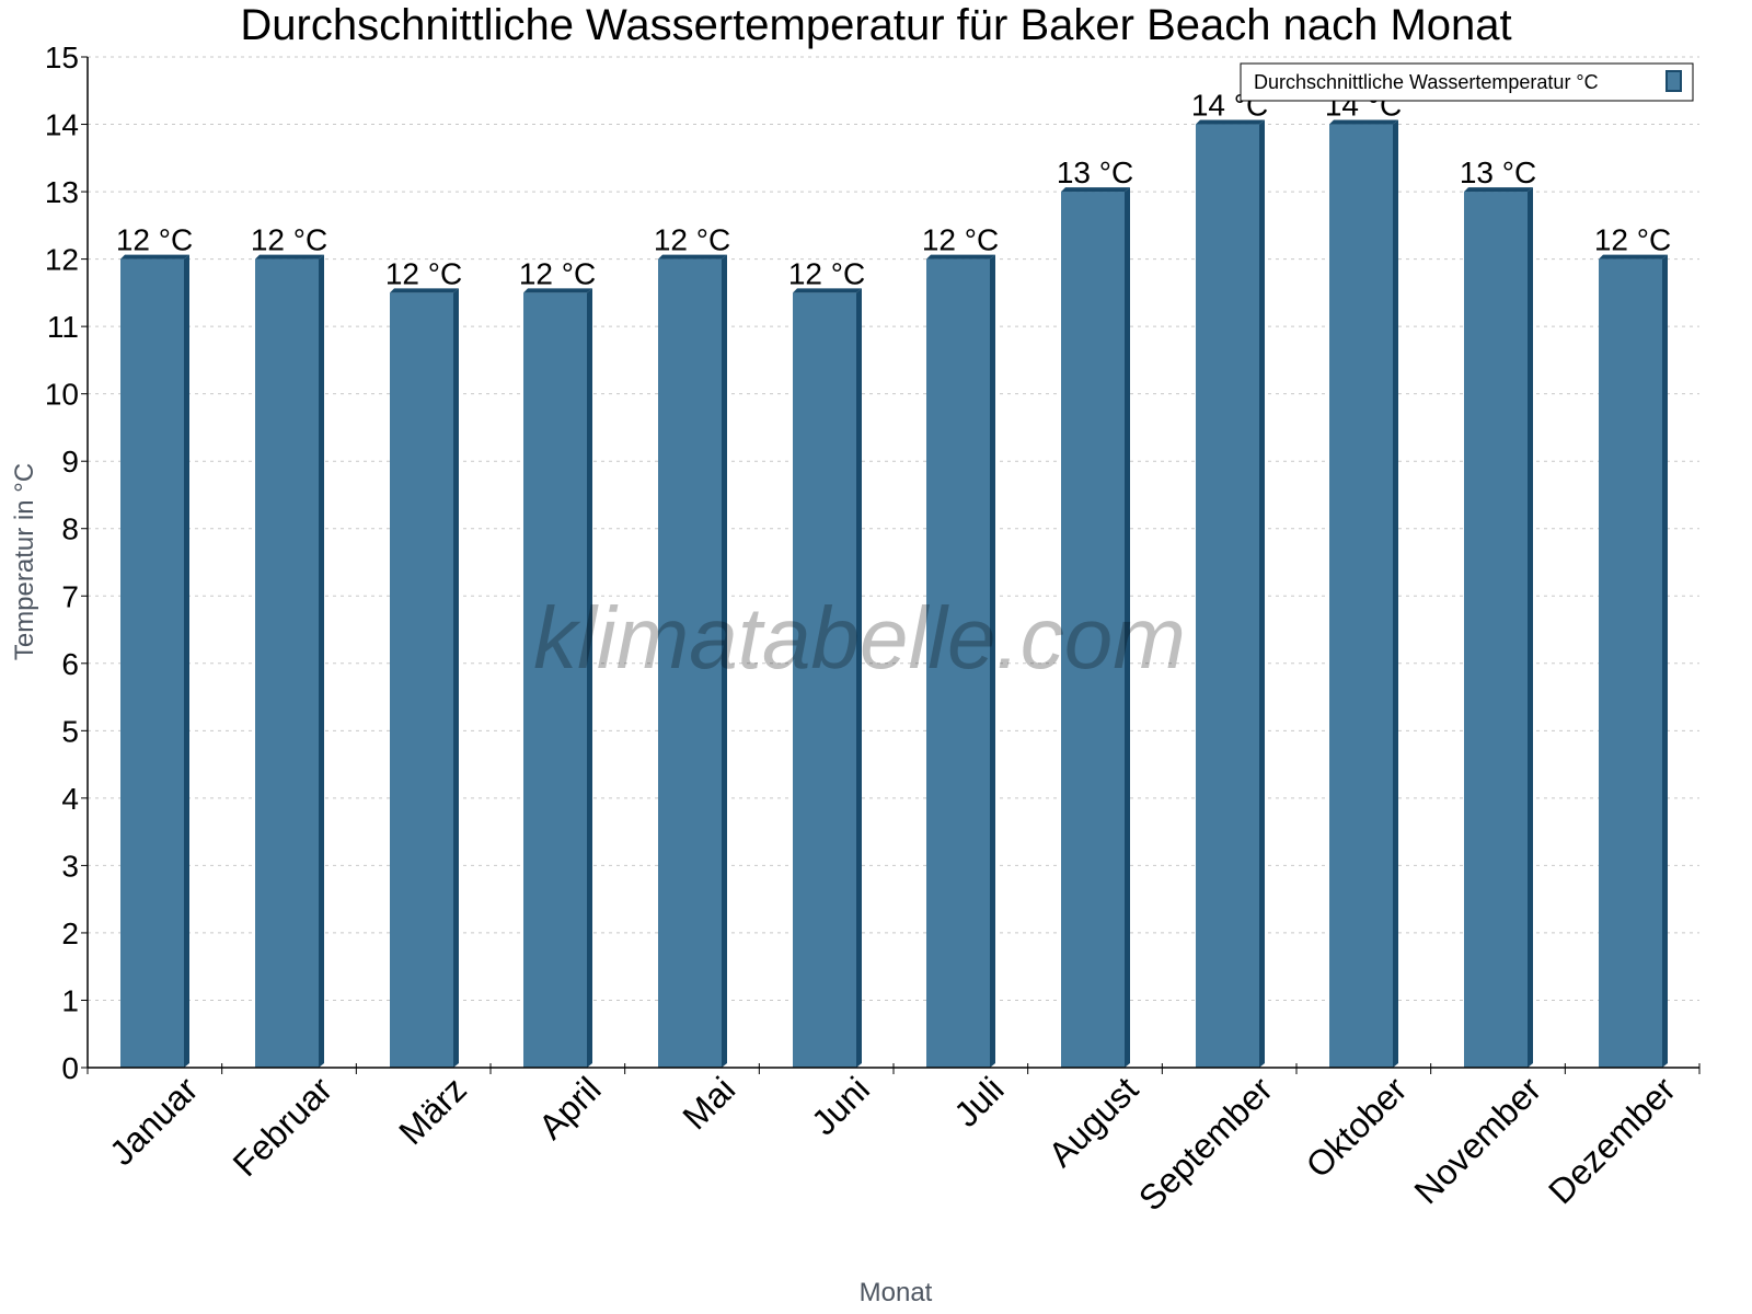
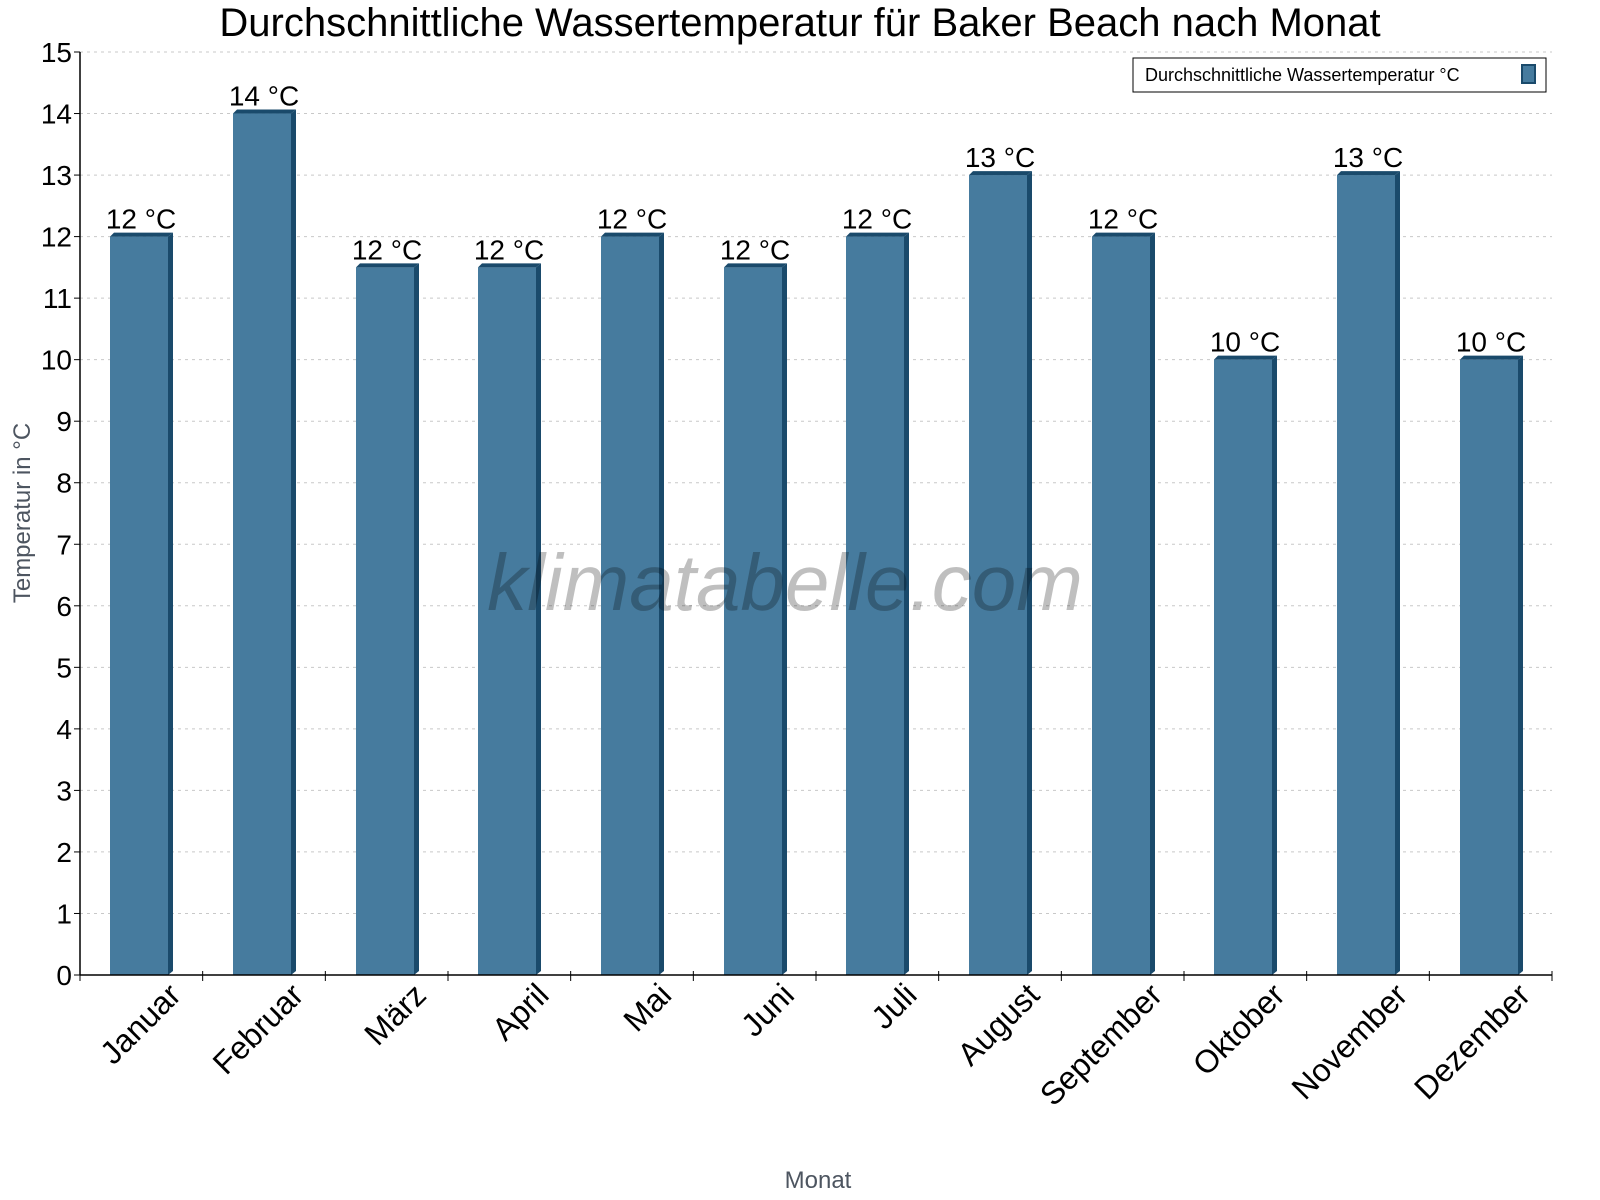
Februar: 12 -> 14
September: 14 -> 12
Oktober: 14 -> 10
Dezember: 12 -> 10
